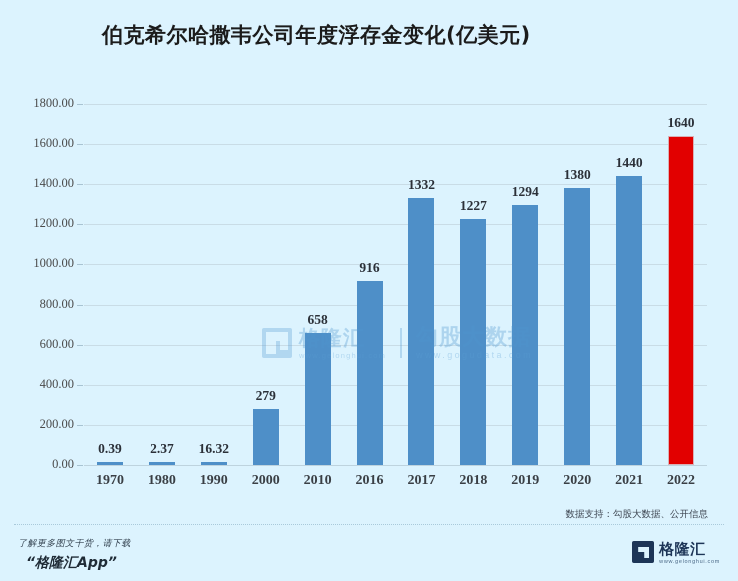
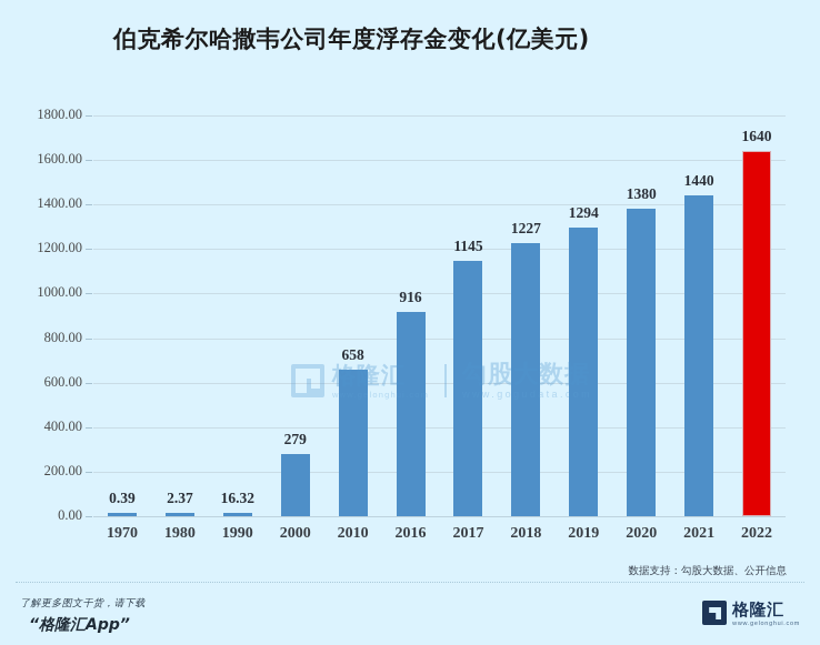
2017: 1332 -> 1145
